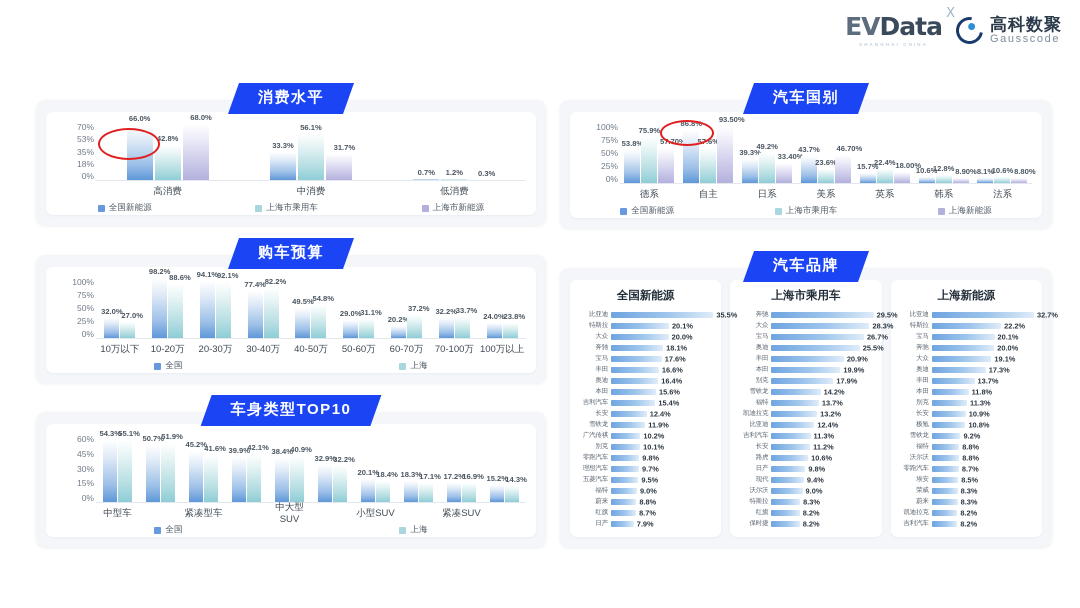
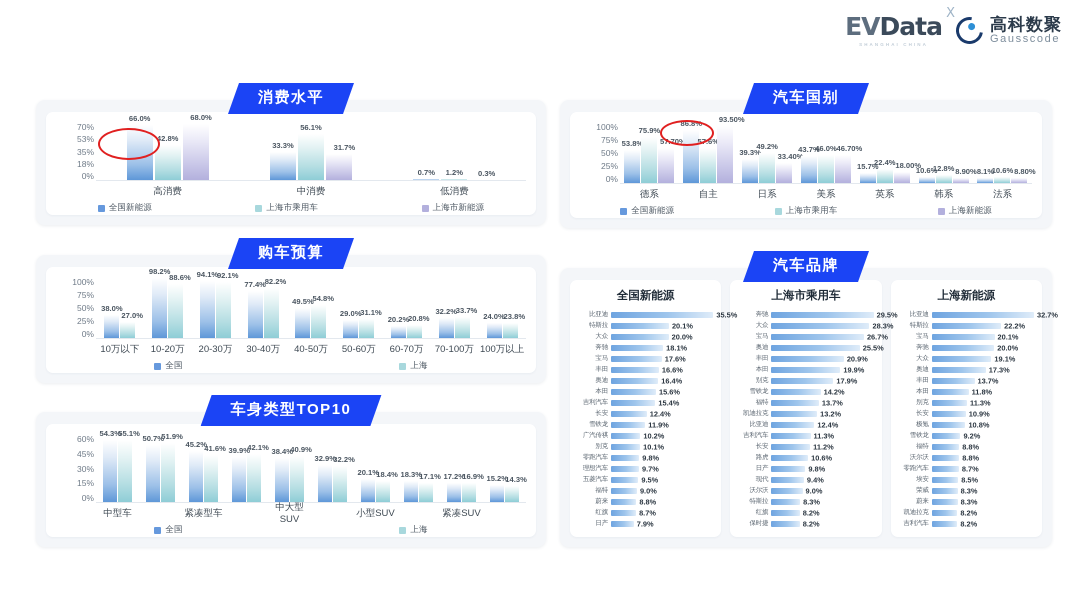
购车预算/全国/10万以下: 32.0% -> 38.0%
购车预算/上海/60-70万: 37.2% -> 20.8%
汽车国别/上海市乘用车/美系: 23.6% -> 46.0%
